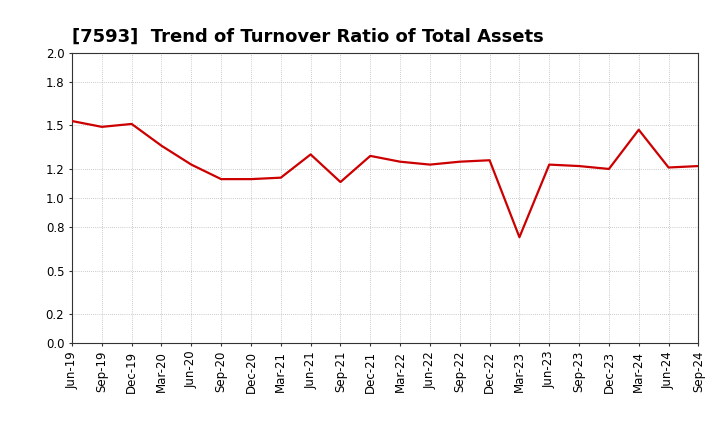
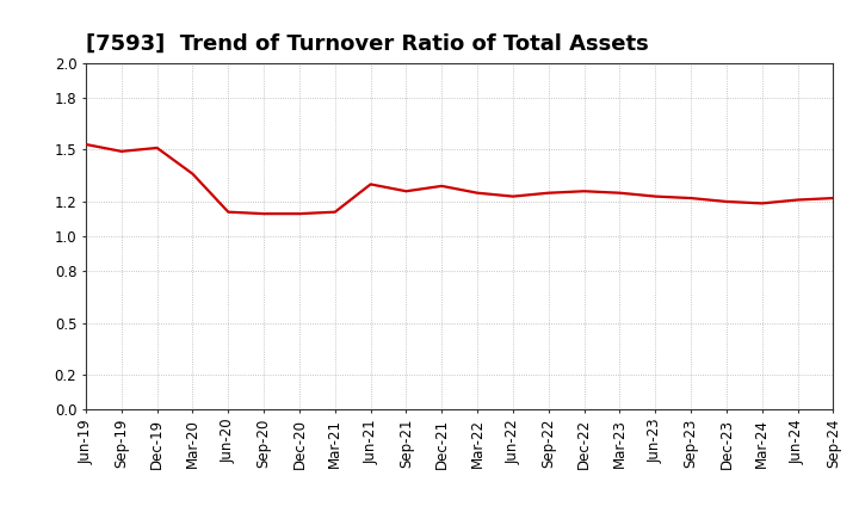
Jun-20: 1.23 -> 1.14
Sep-21: 1.11 -> 1.26
Mar-23: 0.73 -> 1.25
Mar-24: 1.47 -> 1.19
